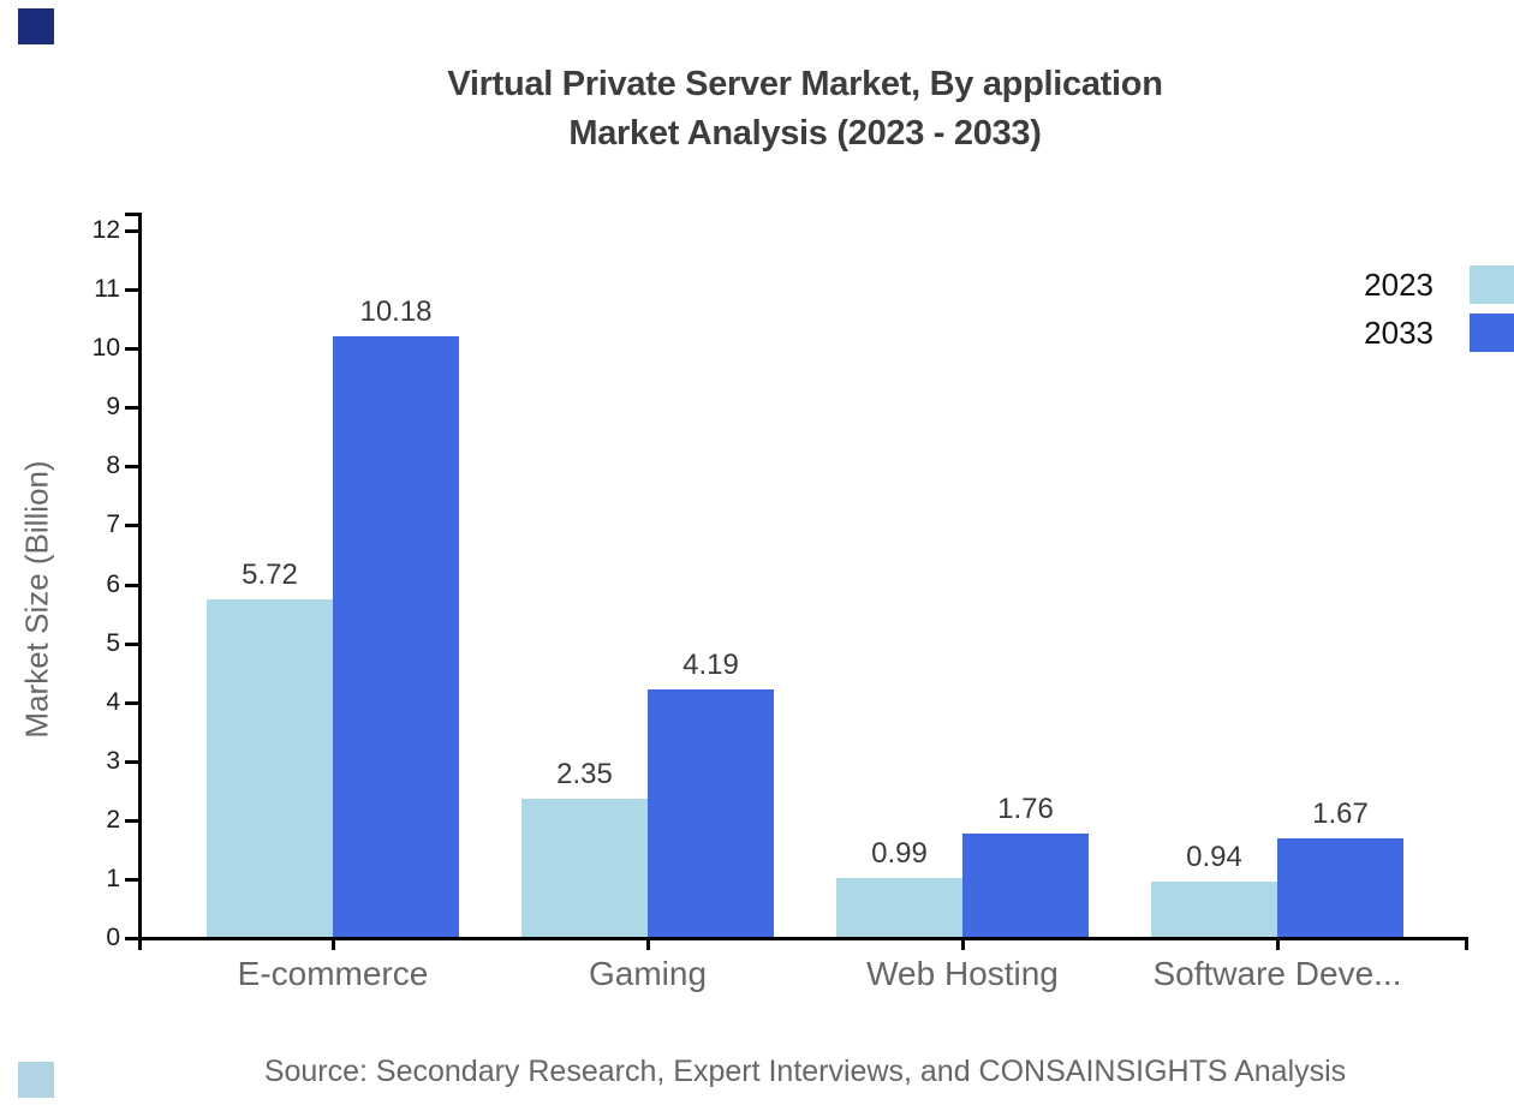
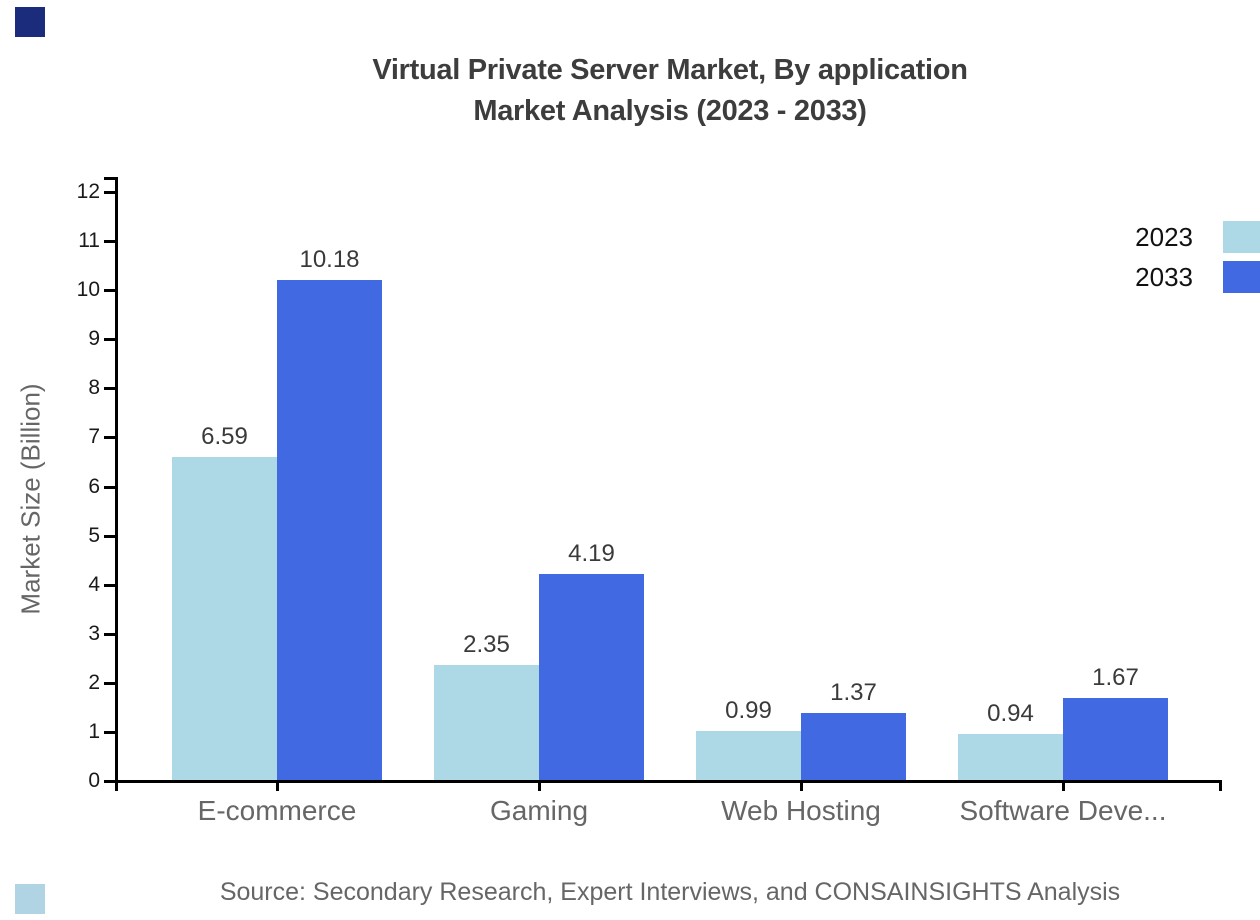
2023/E-commerce: 5.72 -> 6.59
2033/Web Hosting: 1.76 -> 1.37
